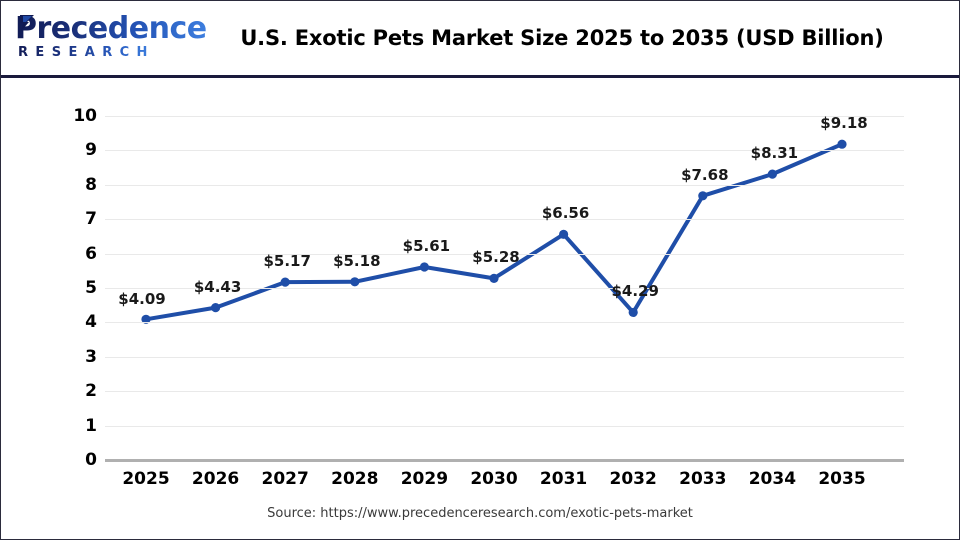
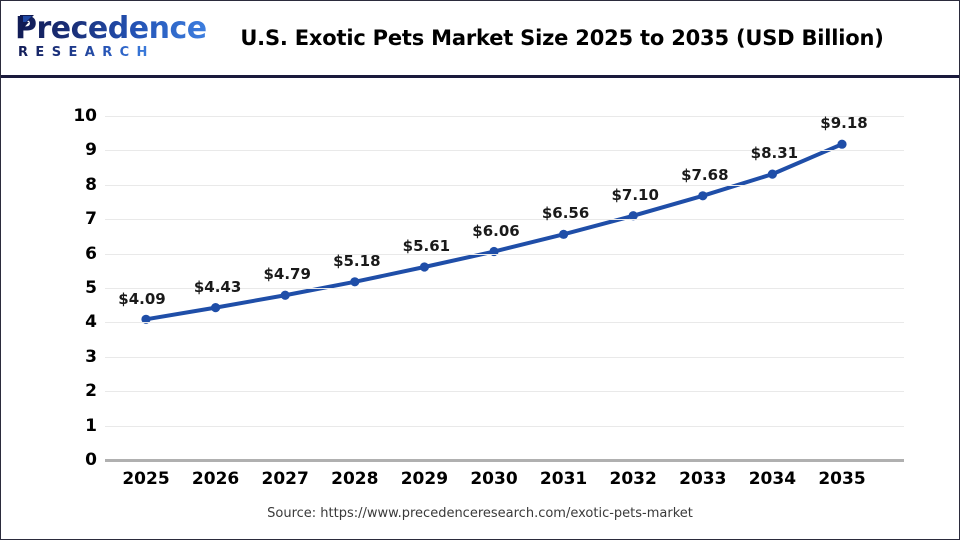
2027: $5.17 -> $4.79
2030: $5.28 -> $6.06
2032: $4.29 -> $7.10
